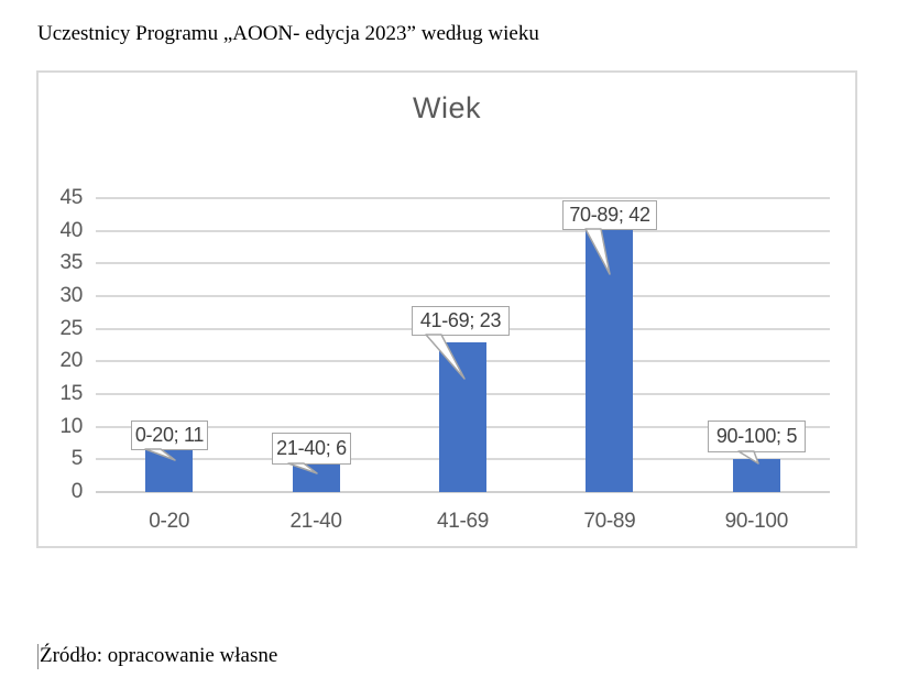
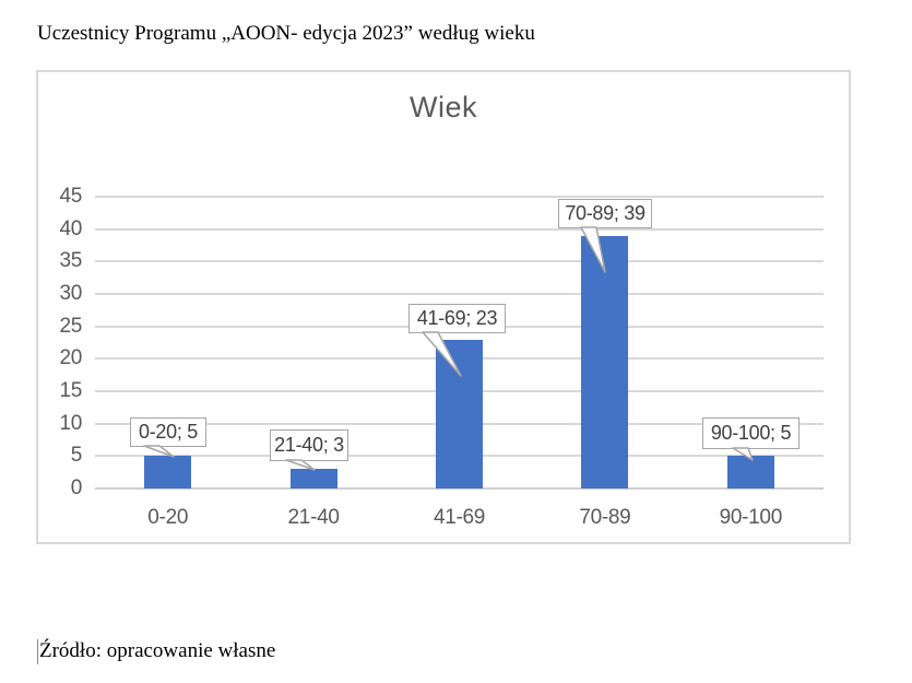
0-20: 11 -> 5
21-40: 6 -> 3
70-89: 42 -> 39
